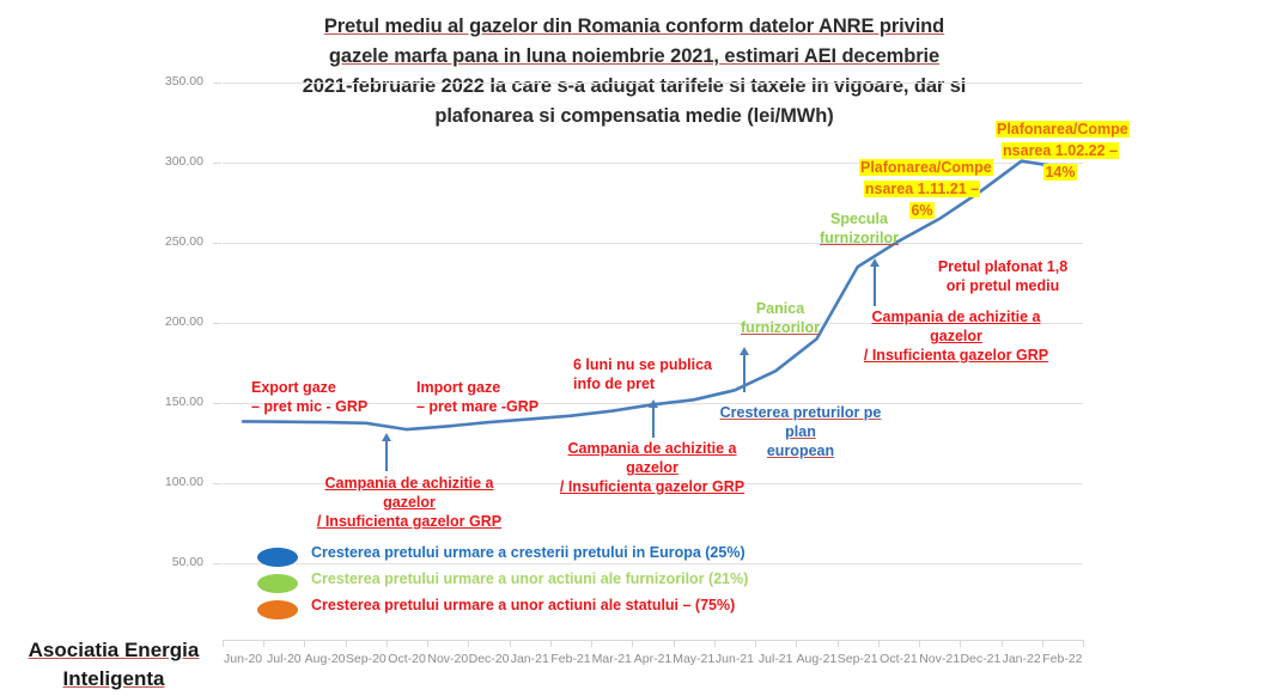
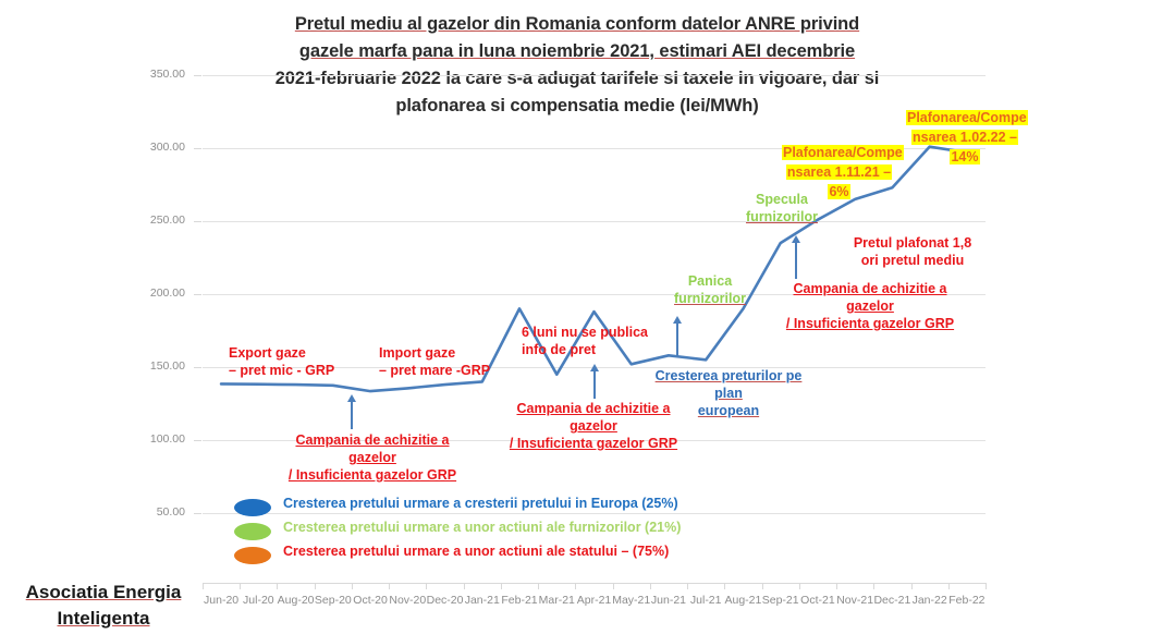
Feb-21: 142 -> 190
Apr-21: 149 -> 188
Jul-21: 170 -> 155
Dec-21: 282 -> 273
